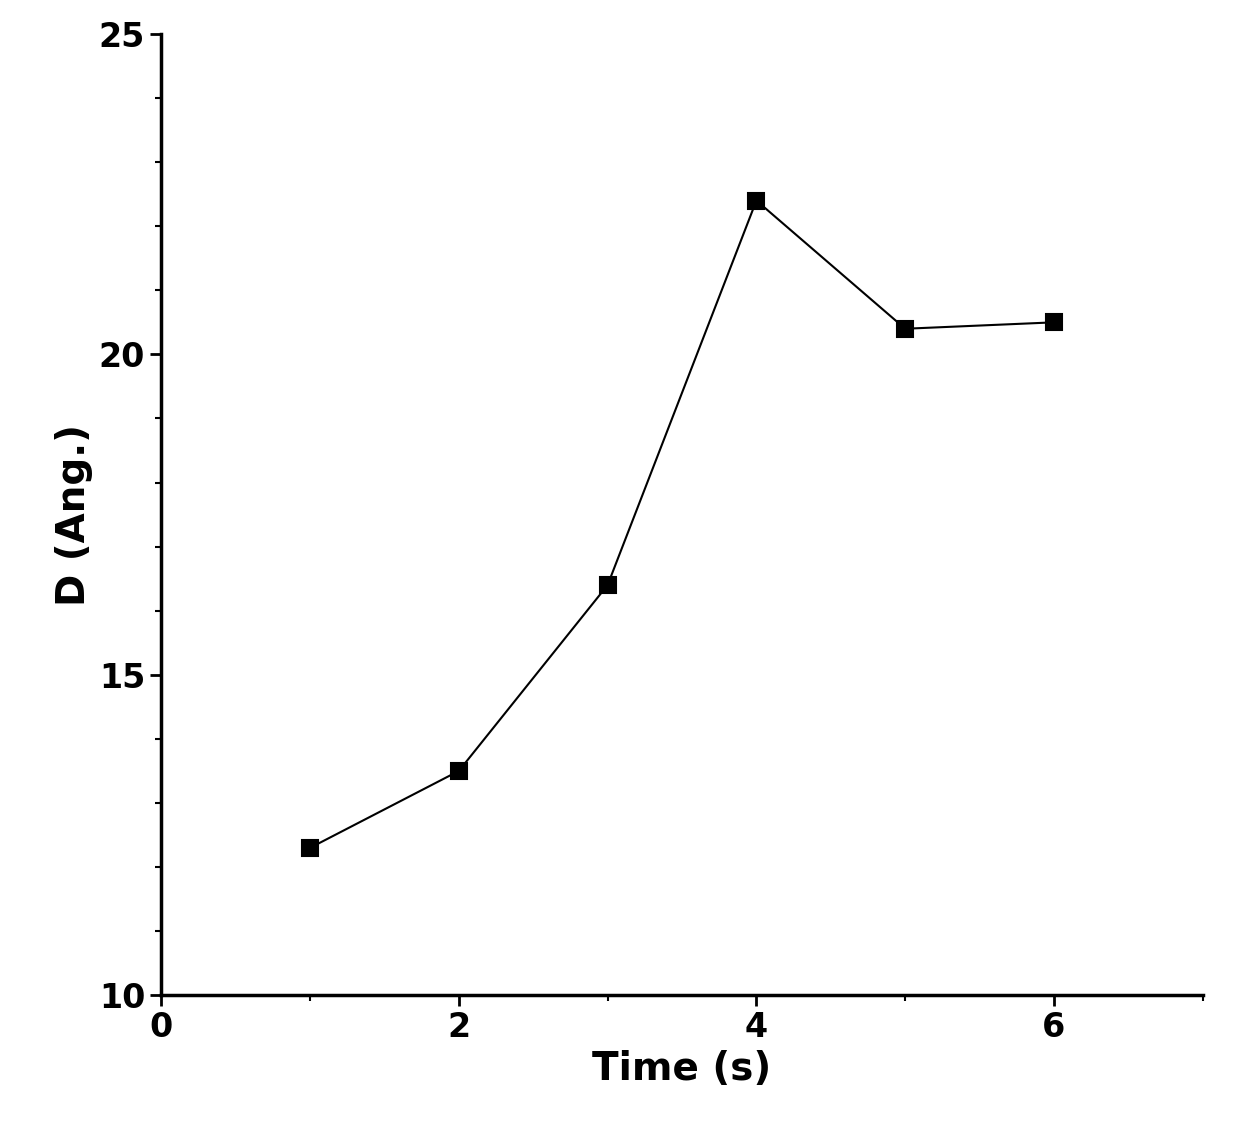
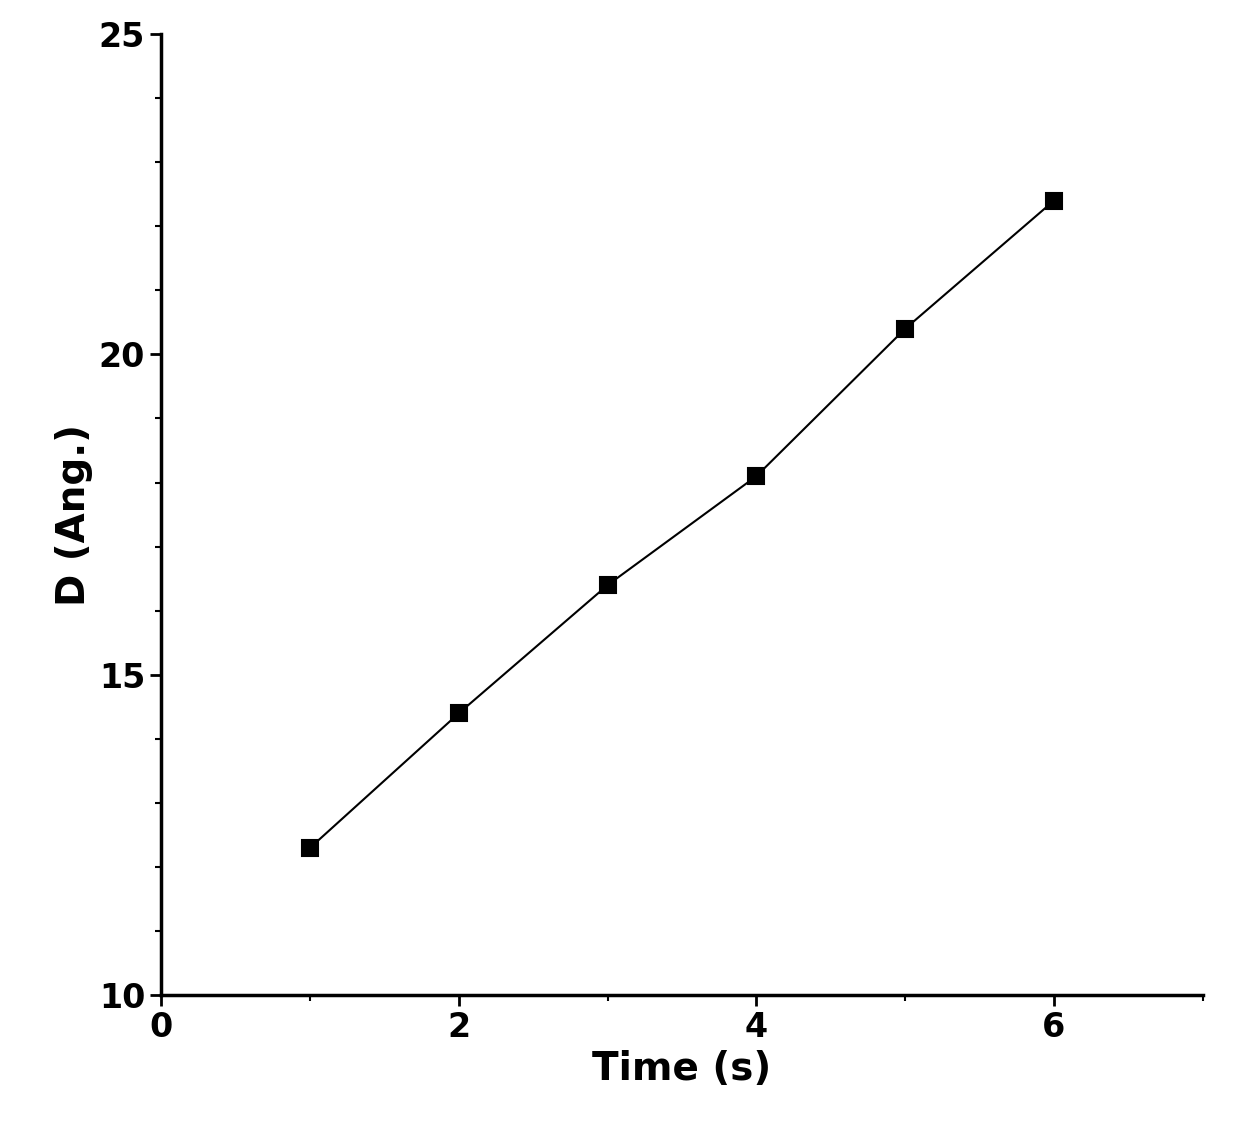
2: 13.5 -> 14.4
4: 22.4 -> 18.1
6: 20.5 -> 22.4
